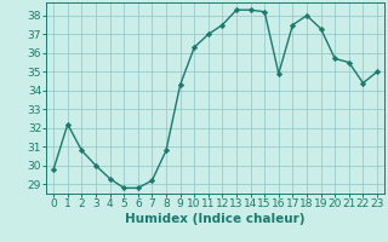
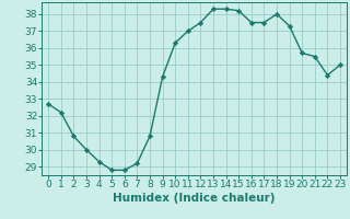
0: 29.8 -> 32.7
16: 34.9 -> 37.5
